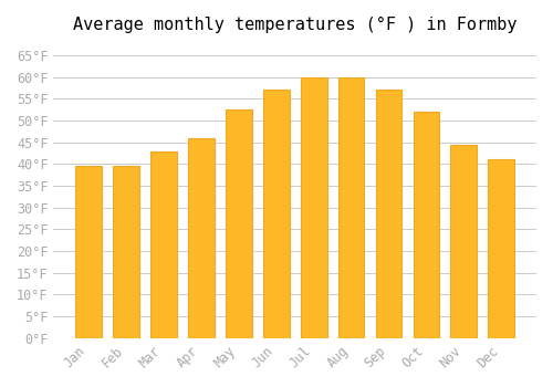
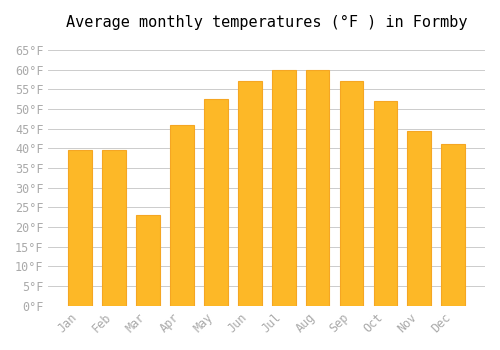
Mar: 43.0°F -> 23.0°F
